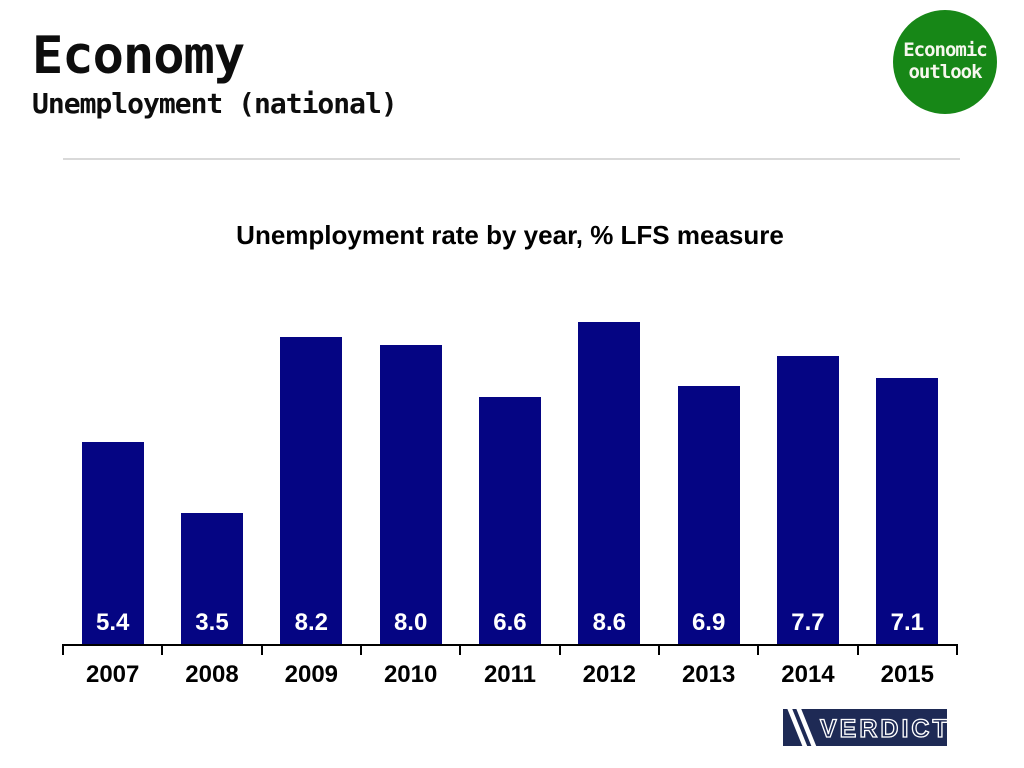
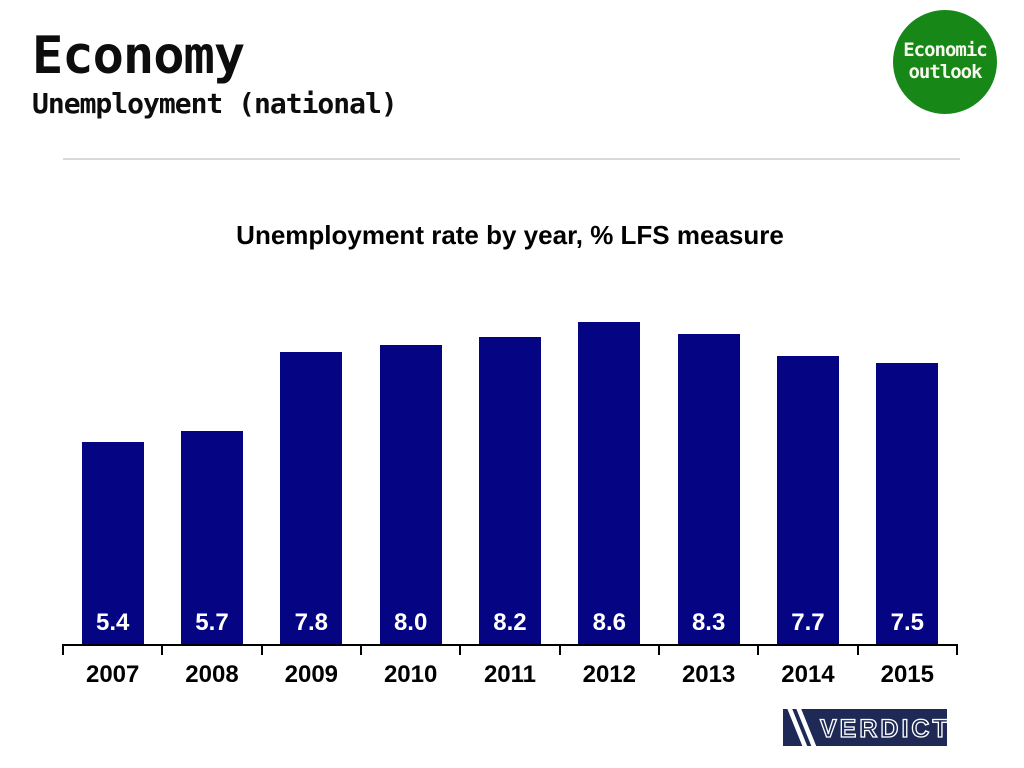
2008: 3.5 -> 5.7
2009: 8.2 -> 7.8
2011: 6.6 -> 8.2
2013: 6.9 -> 8.3
2015: 7.1 -> 7.5
